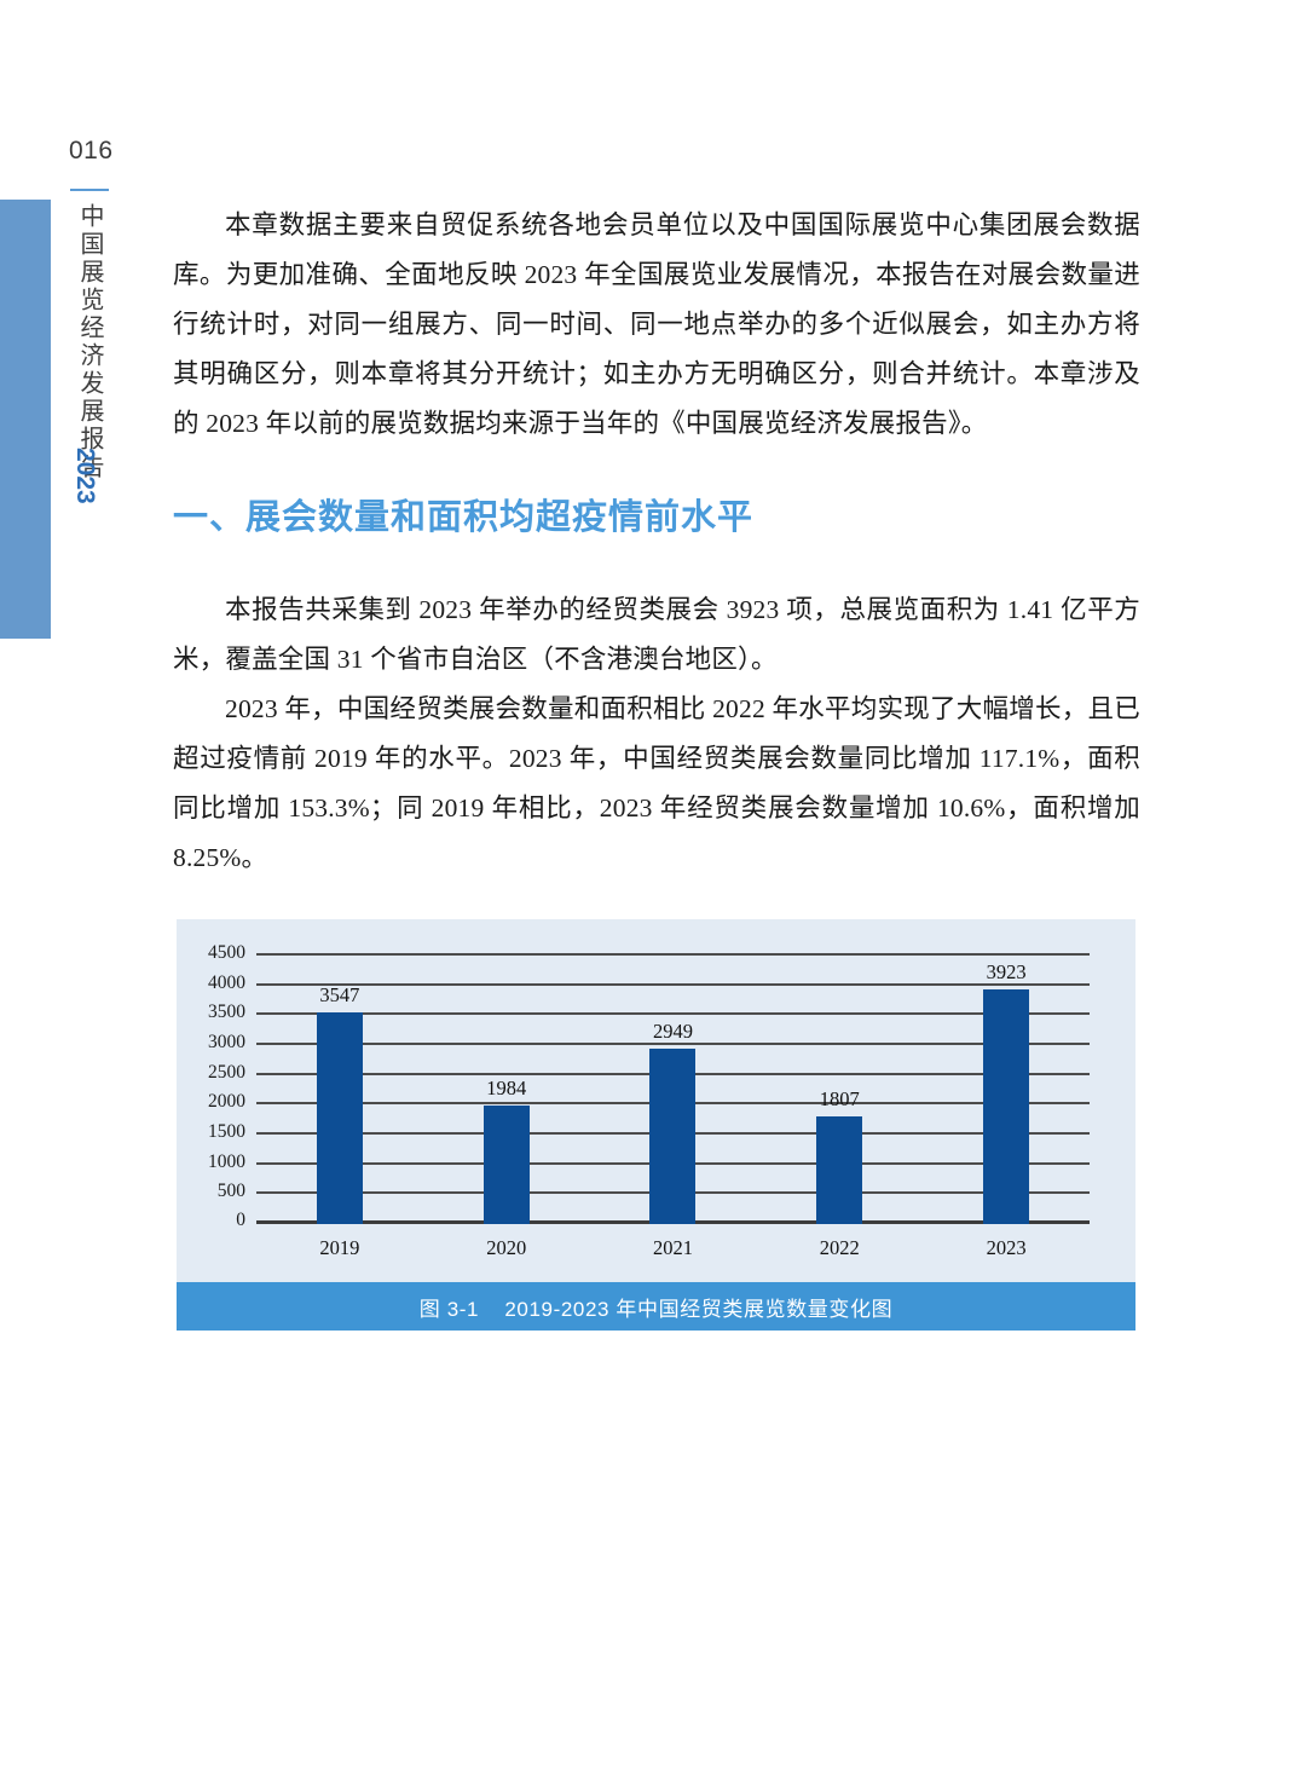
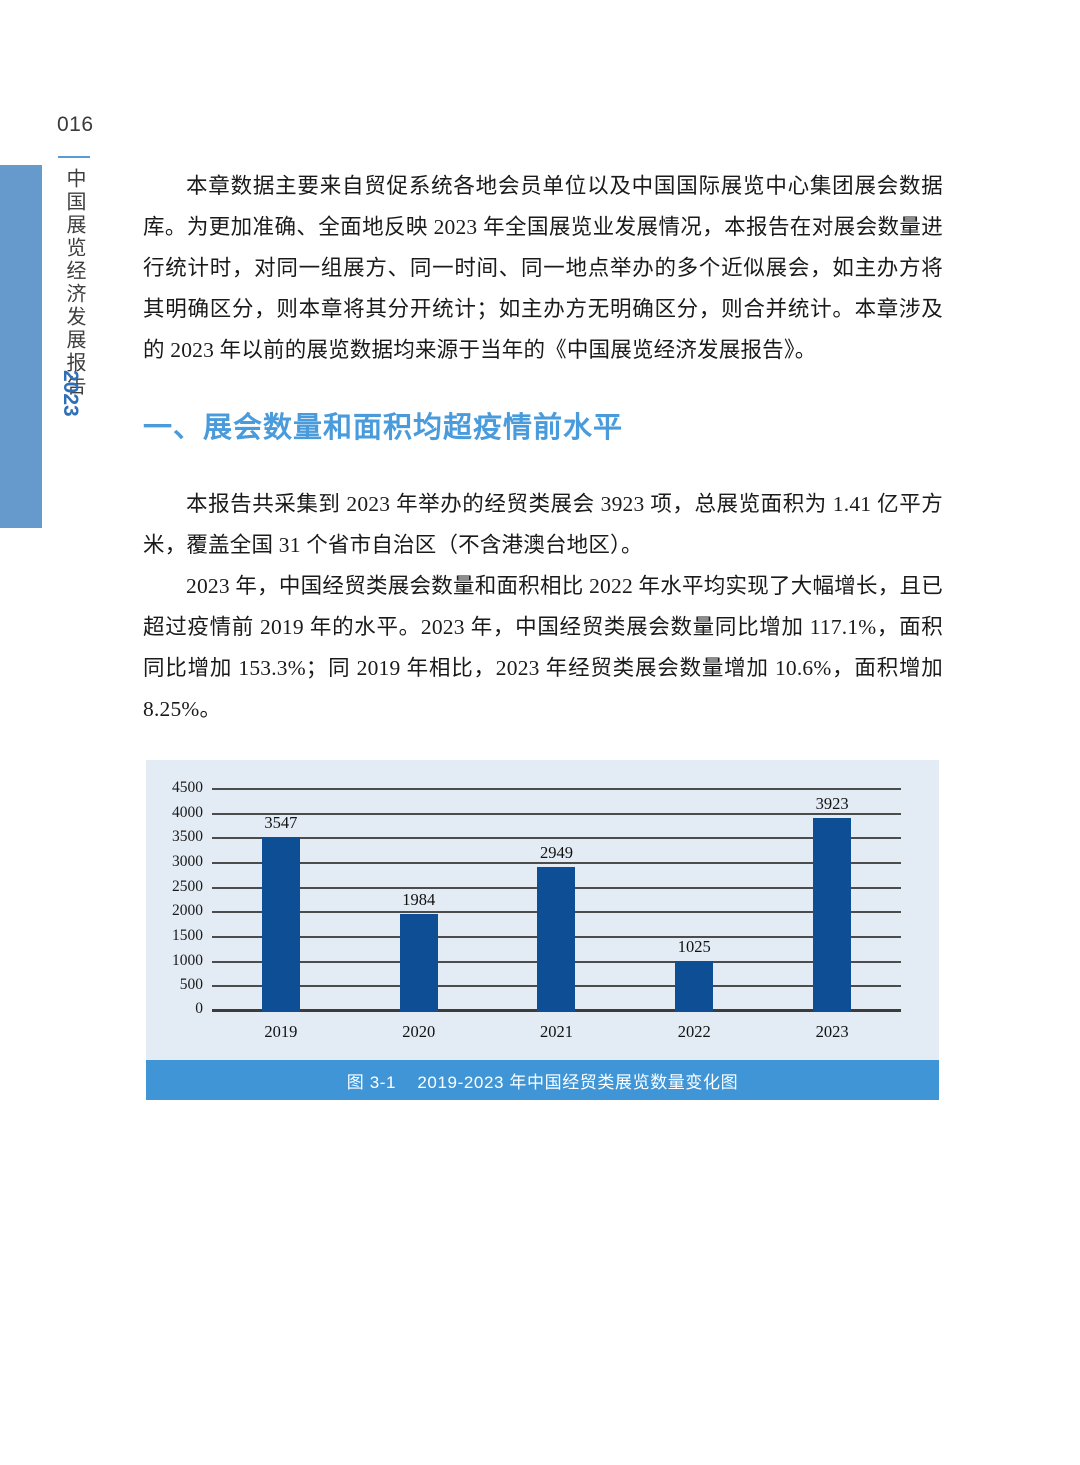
2022: 1807 -> 1025
